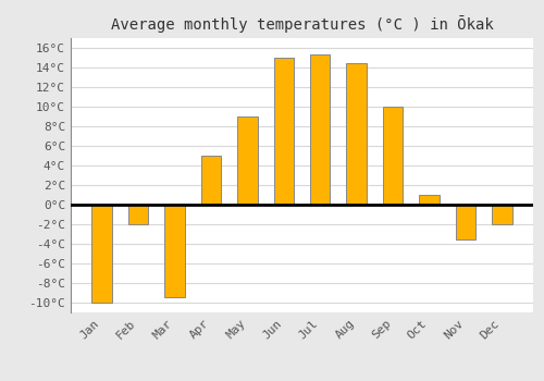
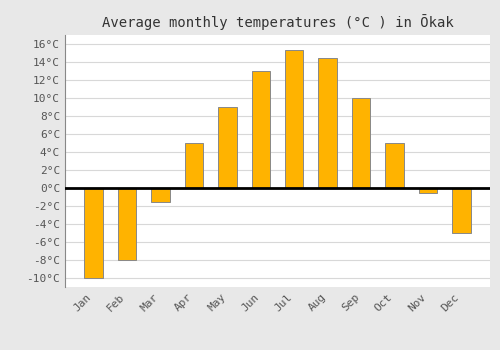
Feb: -2.0°C -> -8.0°C
Mar: -9.4°C -> -1.5°C
Jun: 15.0°C -> 13.0°C
Oct: 1.0°C -> 5.0°C
Nov: -3.6°C -> -0.5°C
Dec: -2.0°C -> -5.0°C
